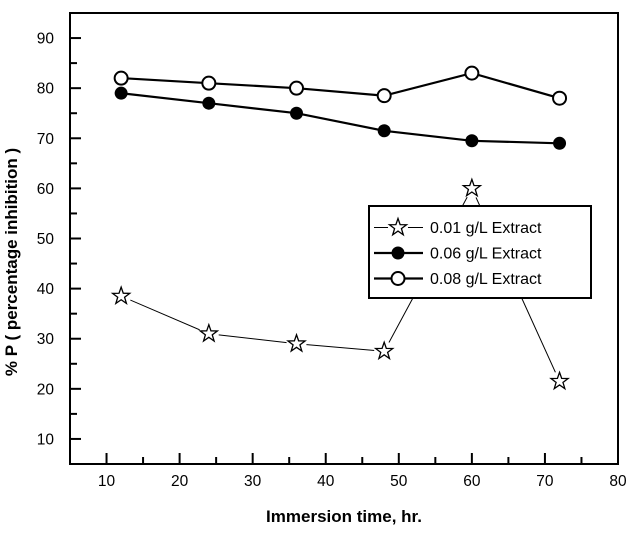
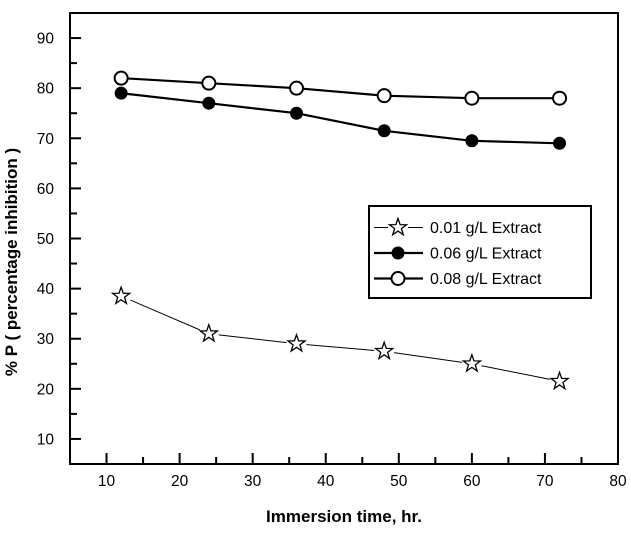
0.01 g/L Extract/60: 60 -> 25
0.08 g/L Extract/60: 83 -> 78
